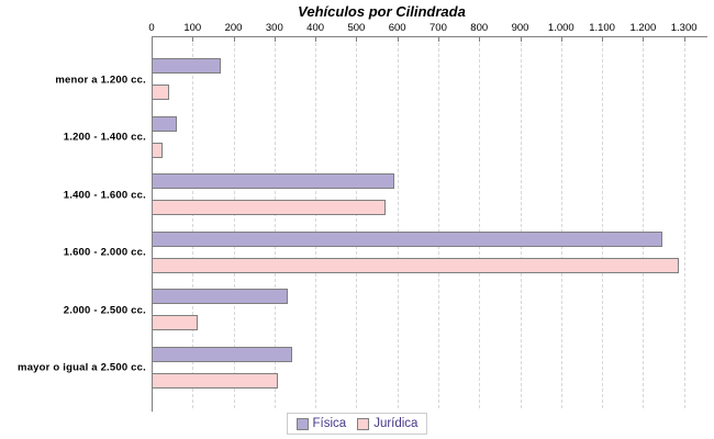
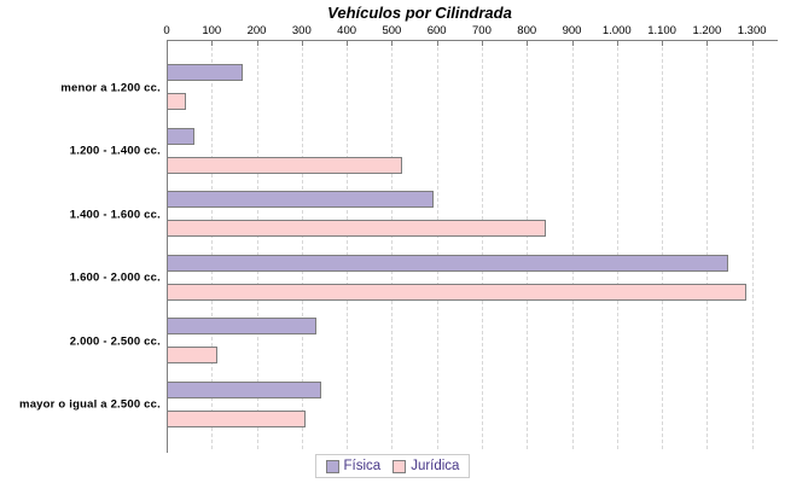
Jurídica/1.200 - 1.400 cc.: 20 -> 520
Jurídica/1.400 - 1.600 cc.: 570 -> 840
